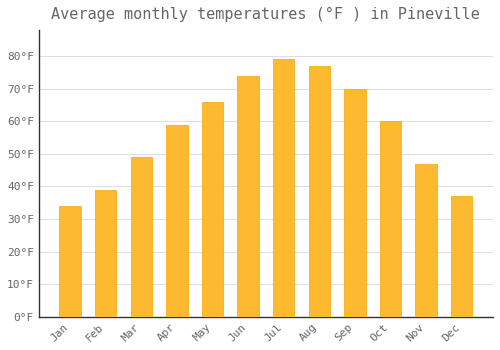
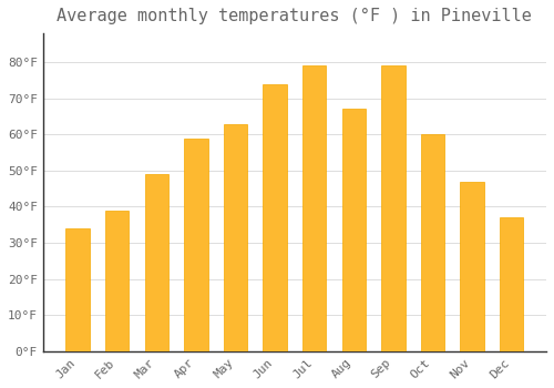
May: 66°F -> 63°F
Aug: 77°F -> 67°F
Sep: 70°F -> 79°F
